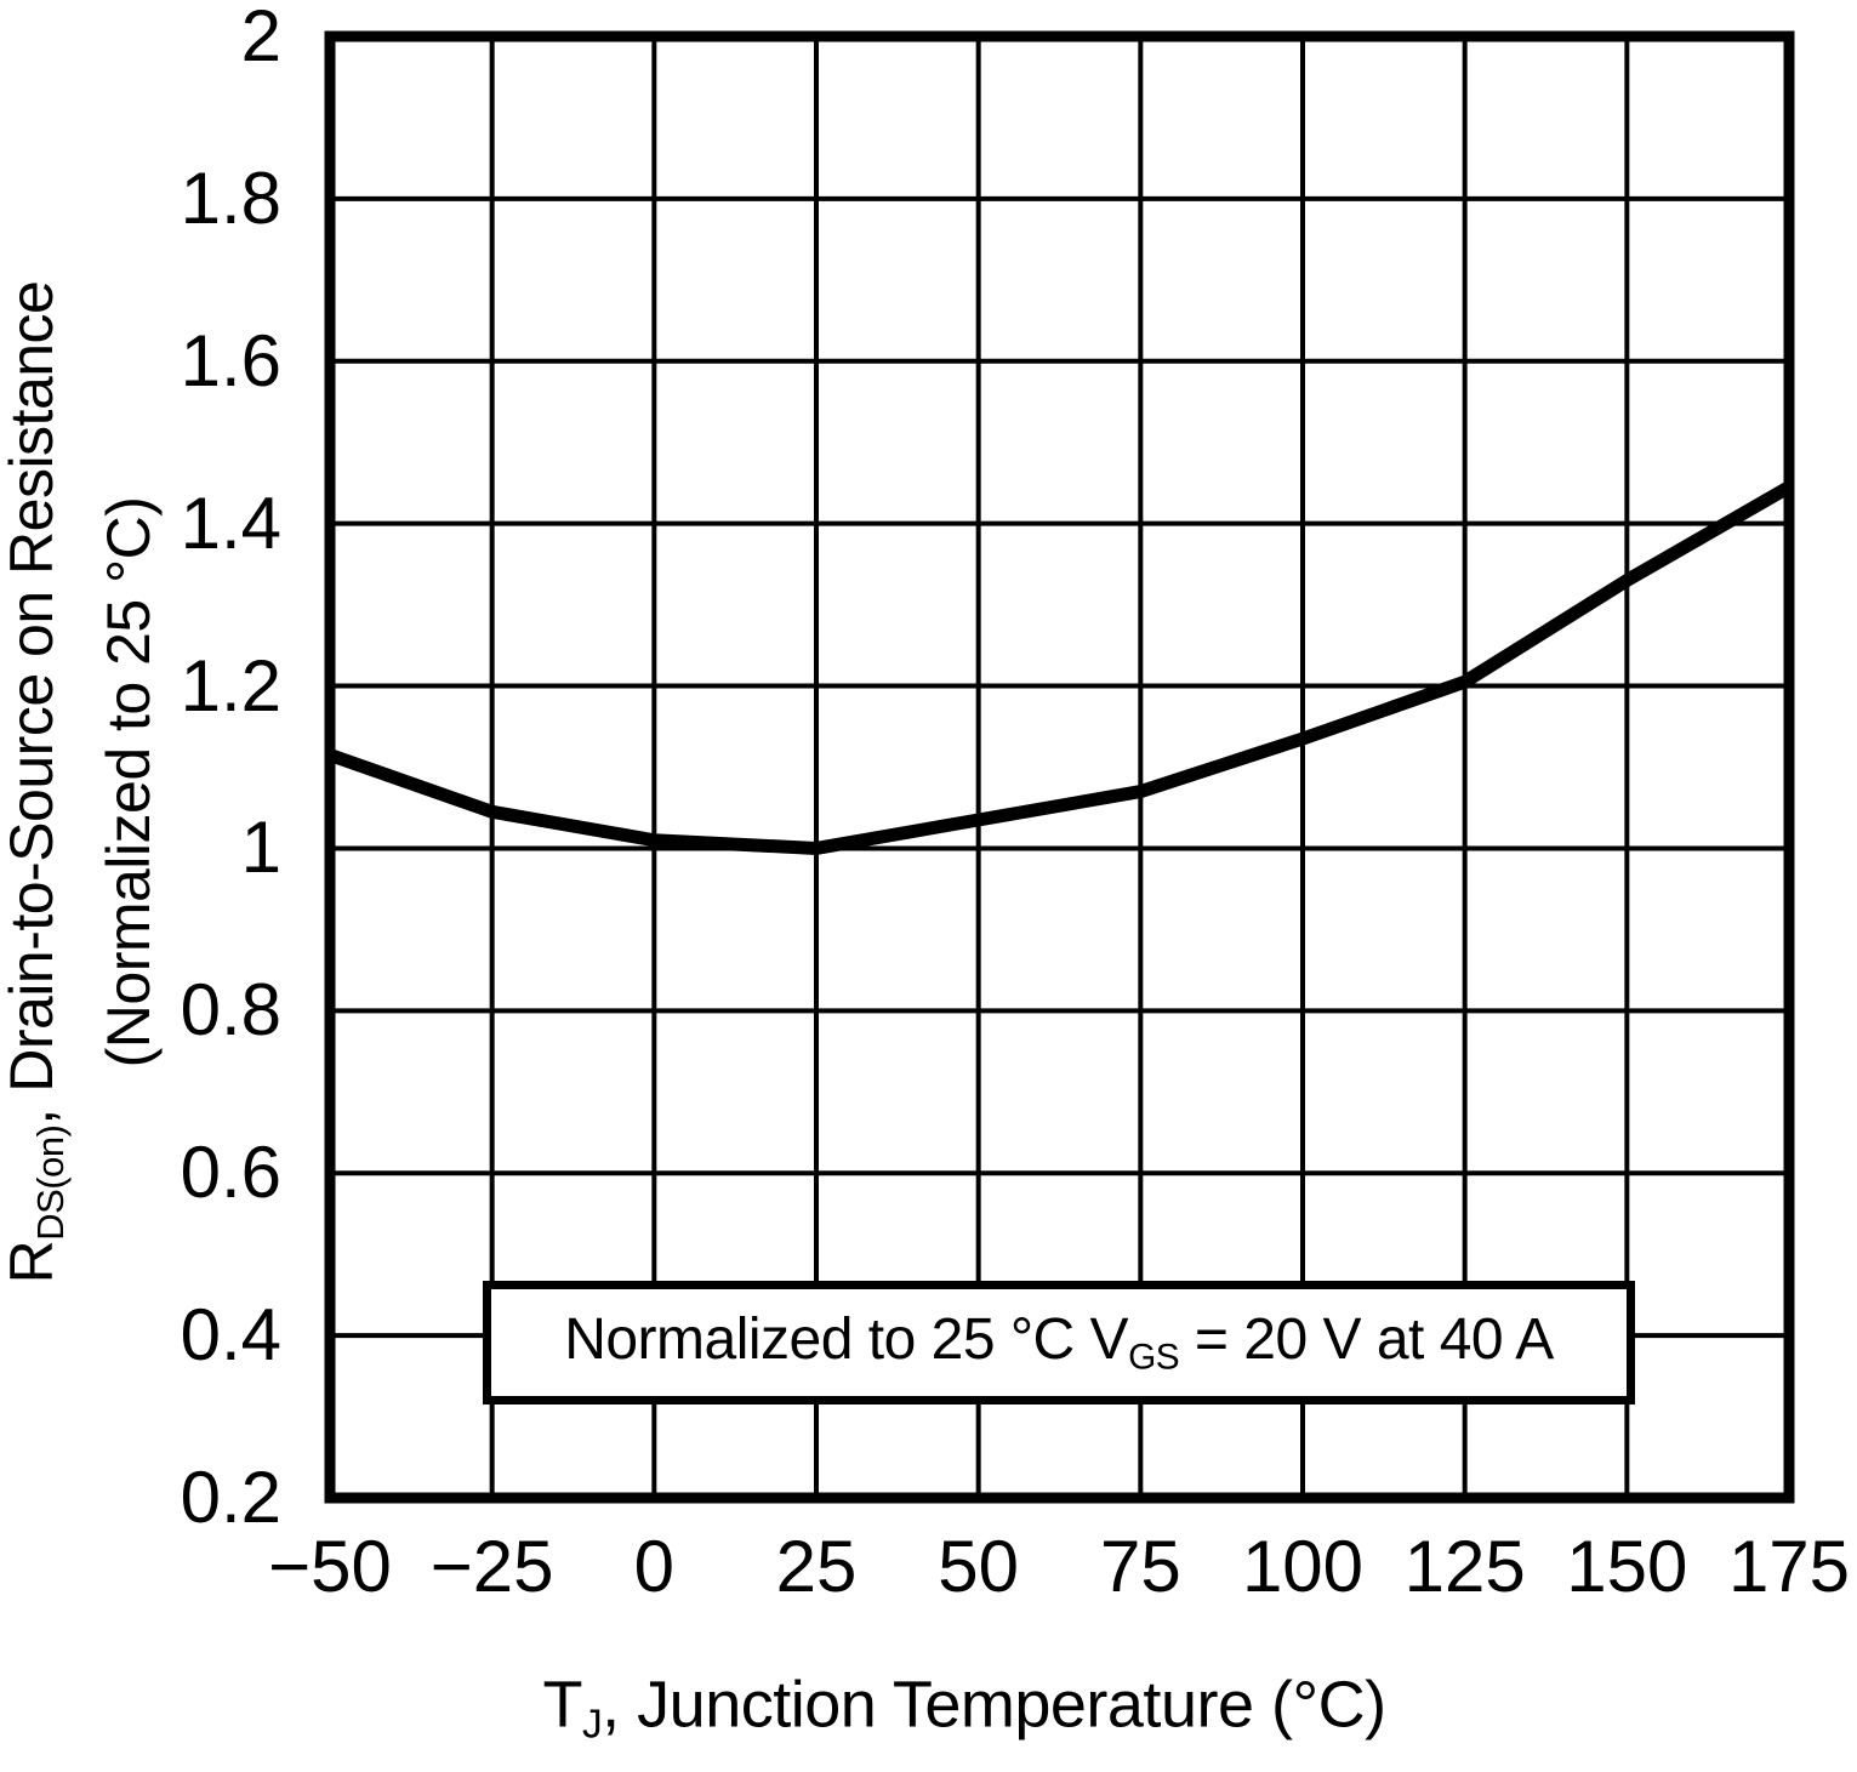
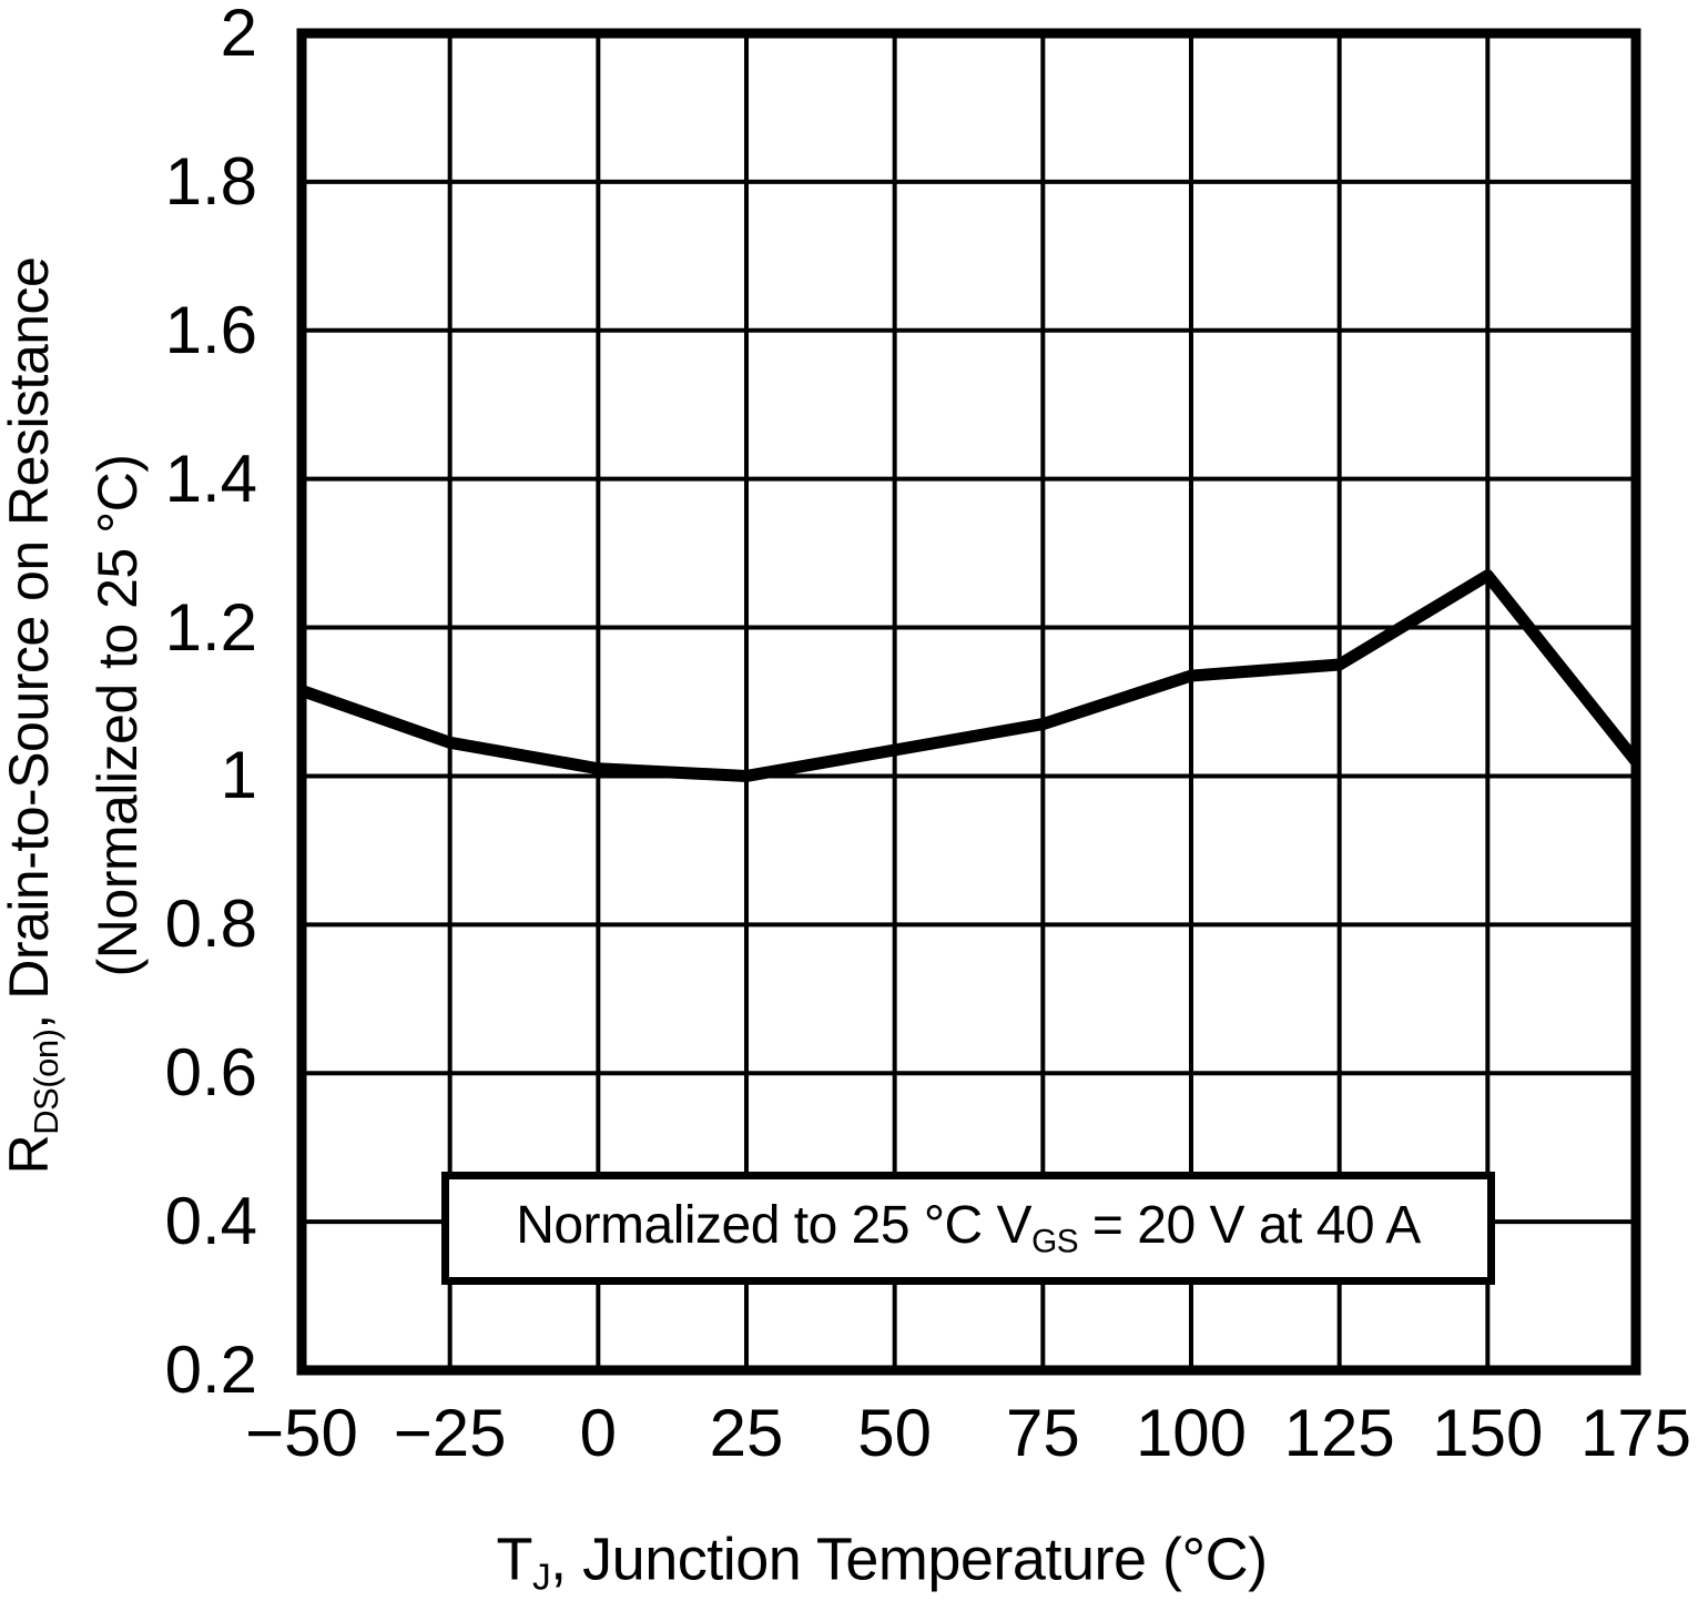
125: 1.21 -> 1.15
150: 1.33 -> 1.27
175: 1.45 -> 1.02
